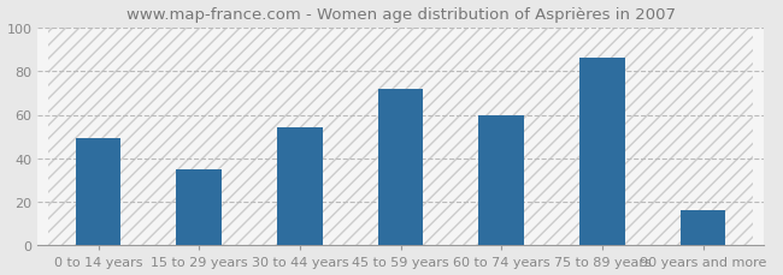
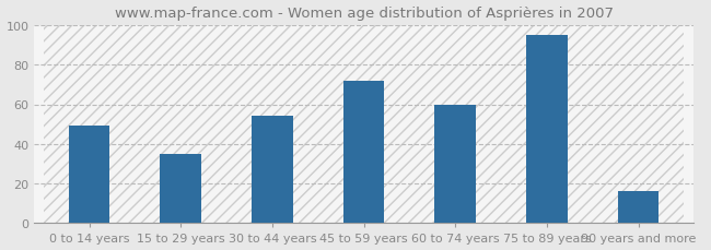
75 to 89 years: 86 -> 95
